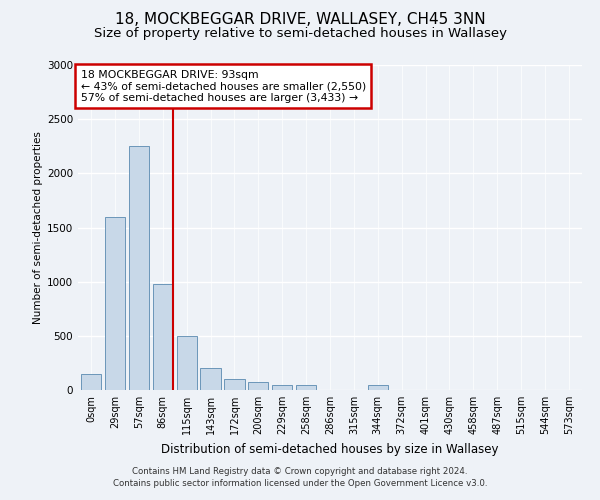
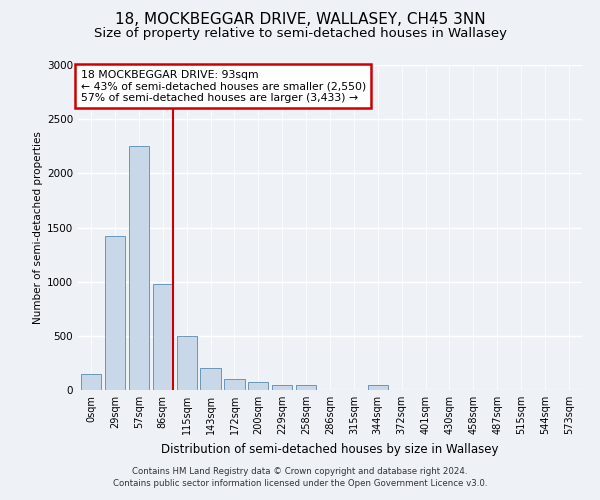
29sqm: 1600 -> 1420
